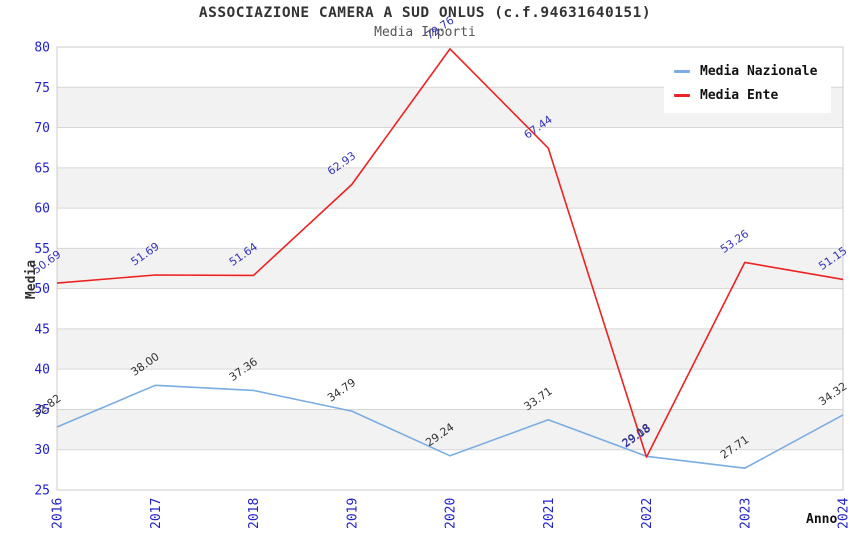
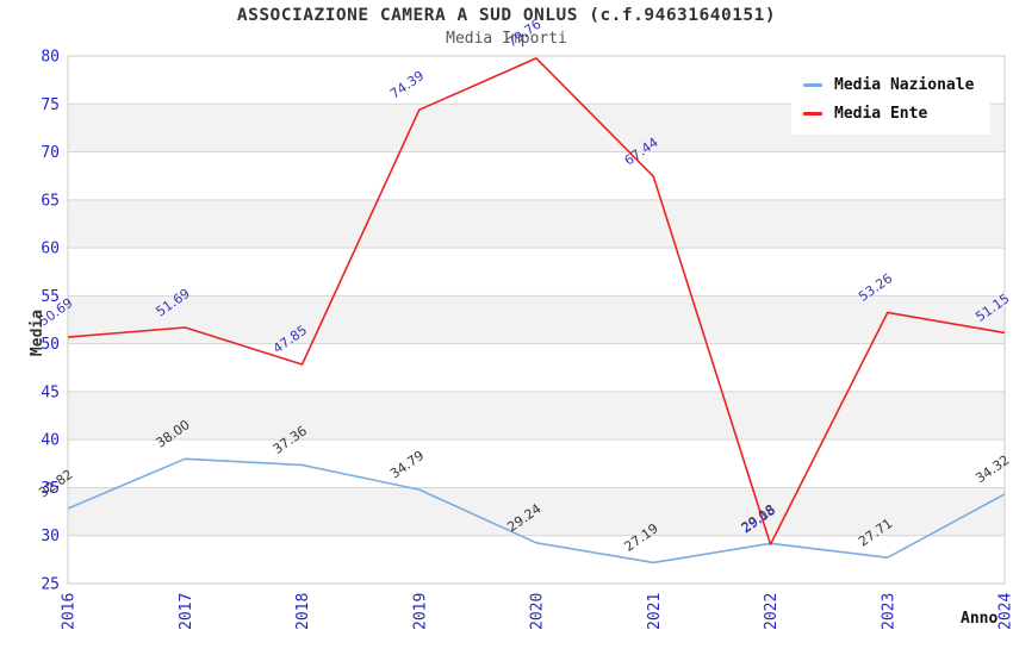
Media Ente/2018: 51.64 -> 47.85
Media Ente/2019: 62.93 -> 74.39
Media Nazionale/2021: 33.71 -> 27.19
